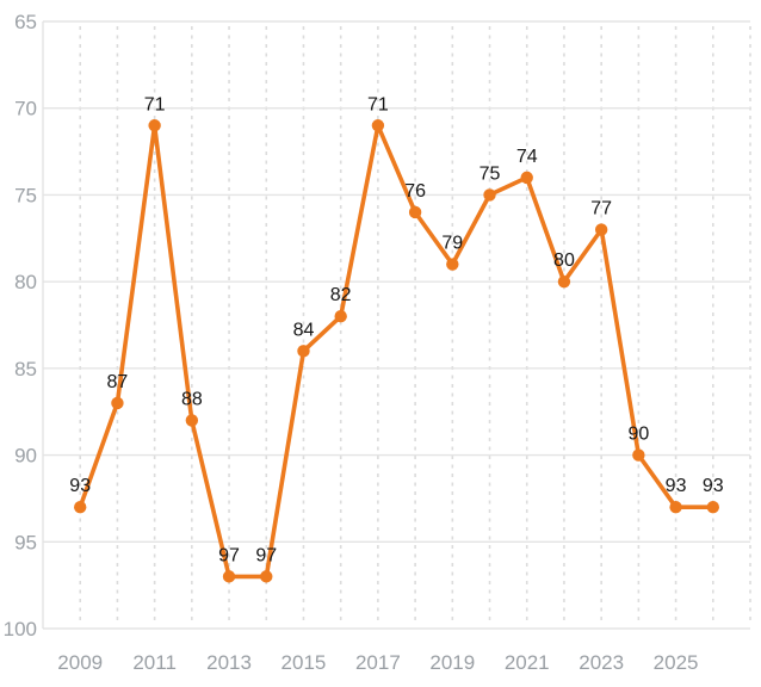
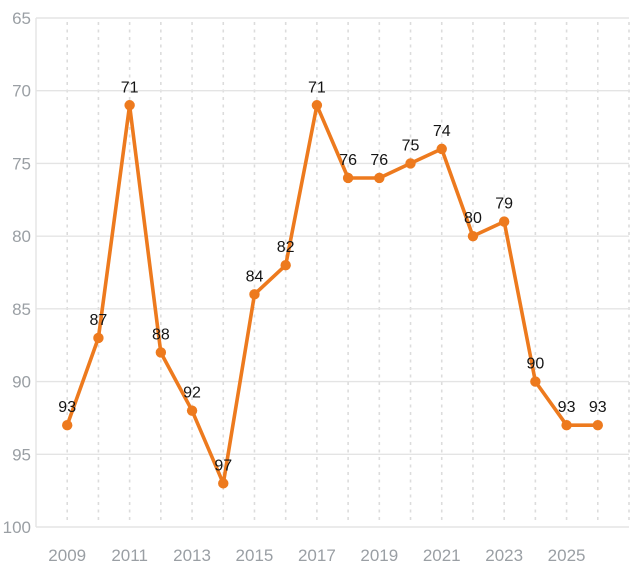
2013: 97 -> 92
2019: 79 -> 76
2023: 77 -> 79
